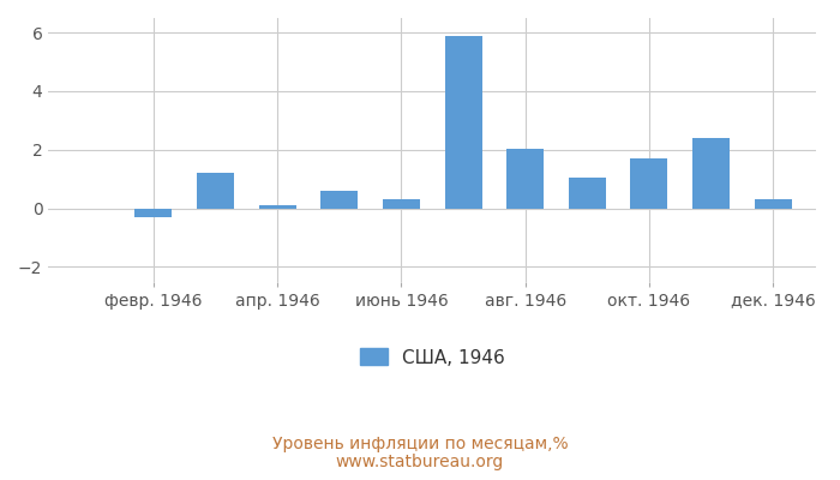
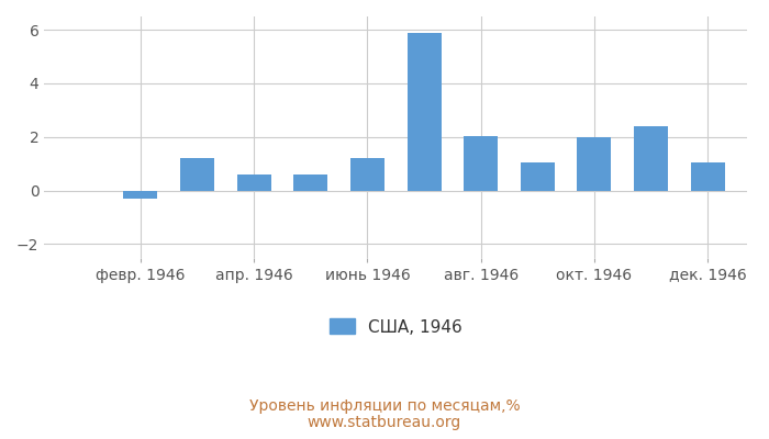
апр. 1946: 0.10 -> 0.60
июнь 1946: 0.30 -> 1.20
окт. 1946: 1.70 -> 2.00
дек. 1946: 0.30 -> 1.05
